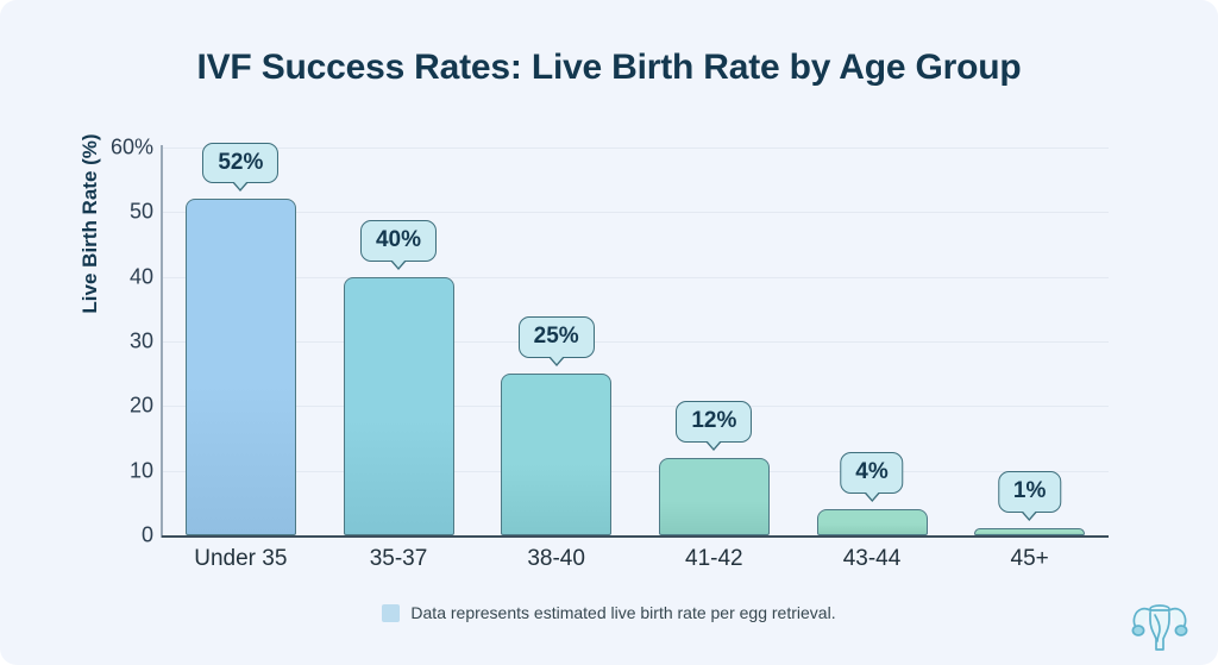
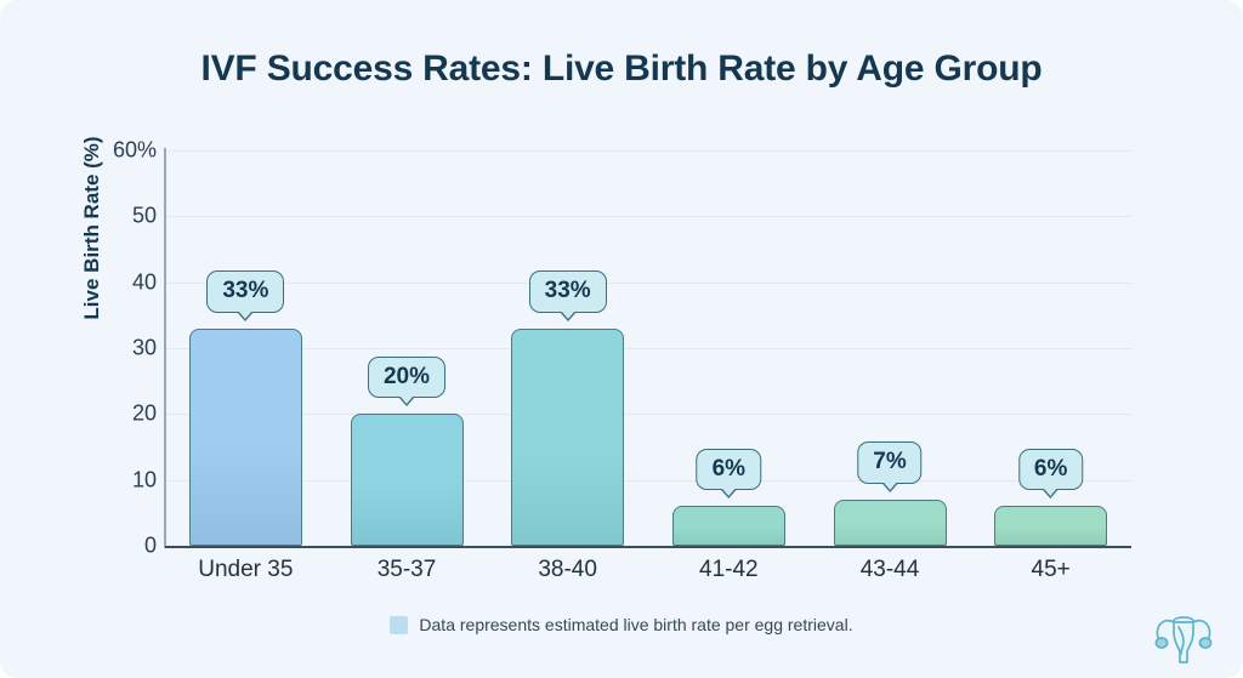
Under 35: 52% -> 33%
35-37: 40% -> 20%
38-40: 25% -> 33%
41-42: 12% -> 6%
43-44: 4% -> 7%
45+: 1% -> 6%
